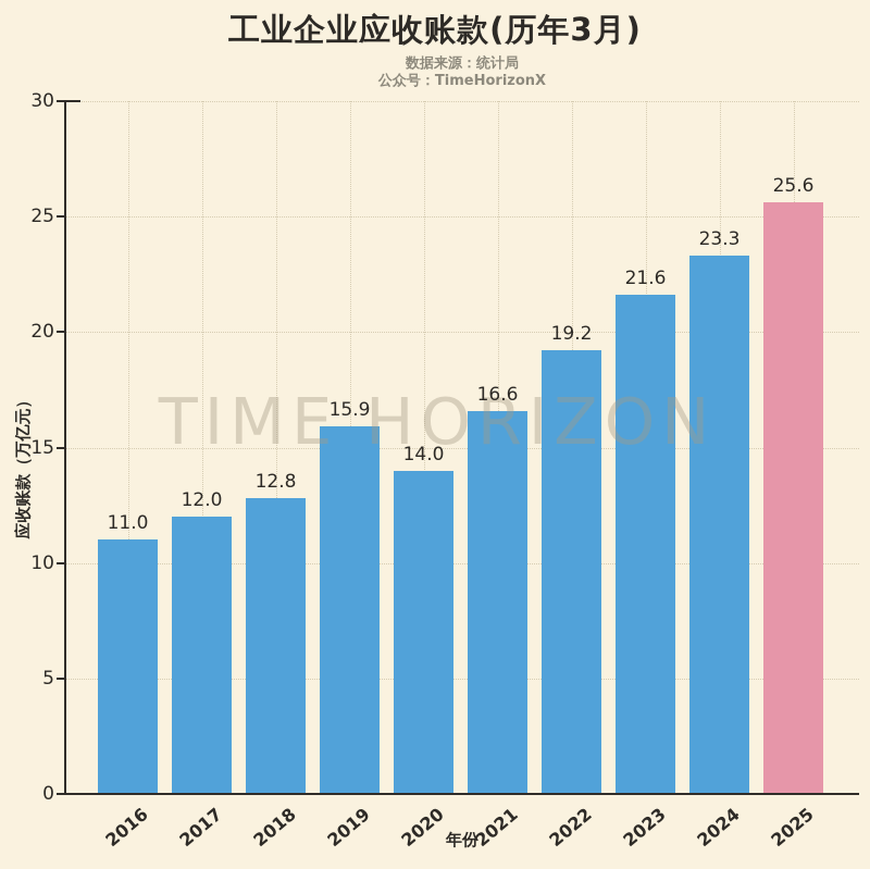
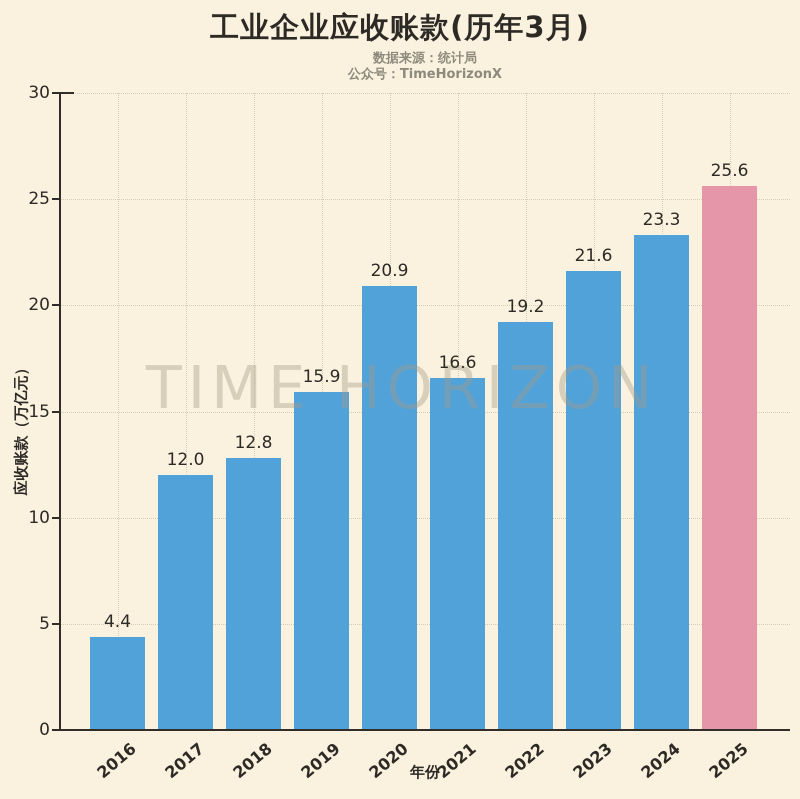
2016: 11.0 -> 4.4
2020: 14.0 -> 20.9
